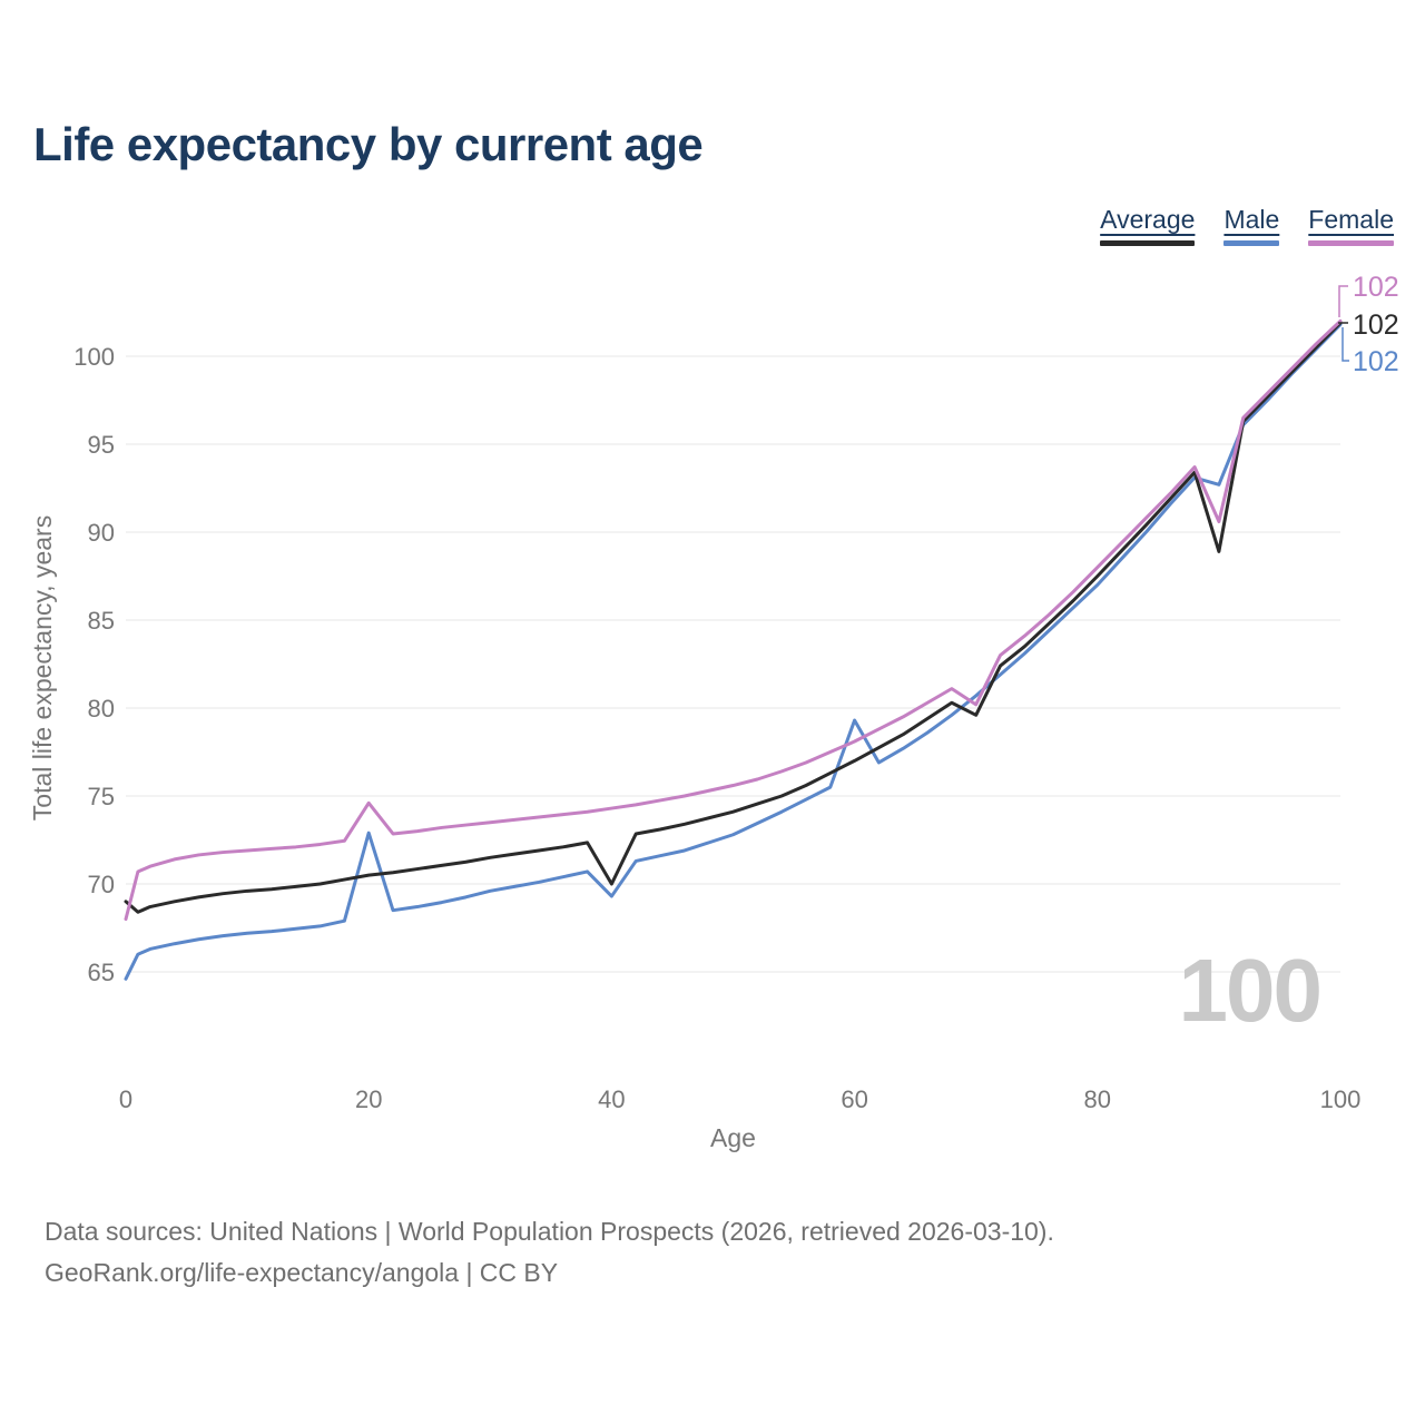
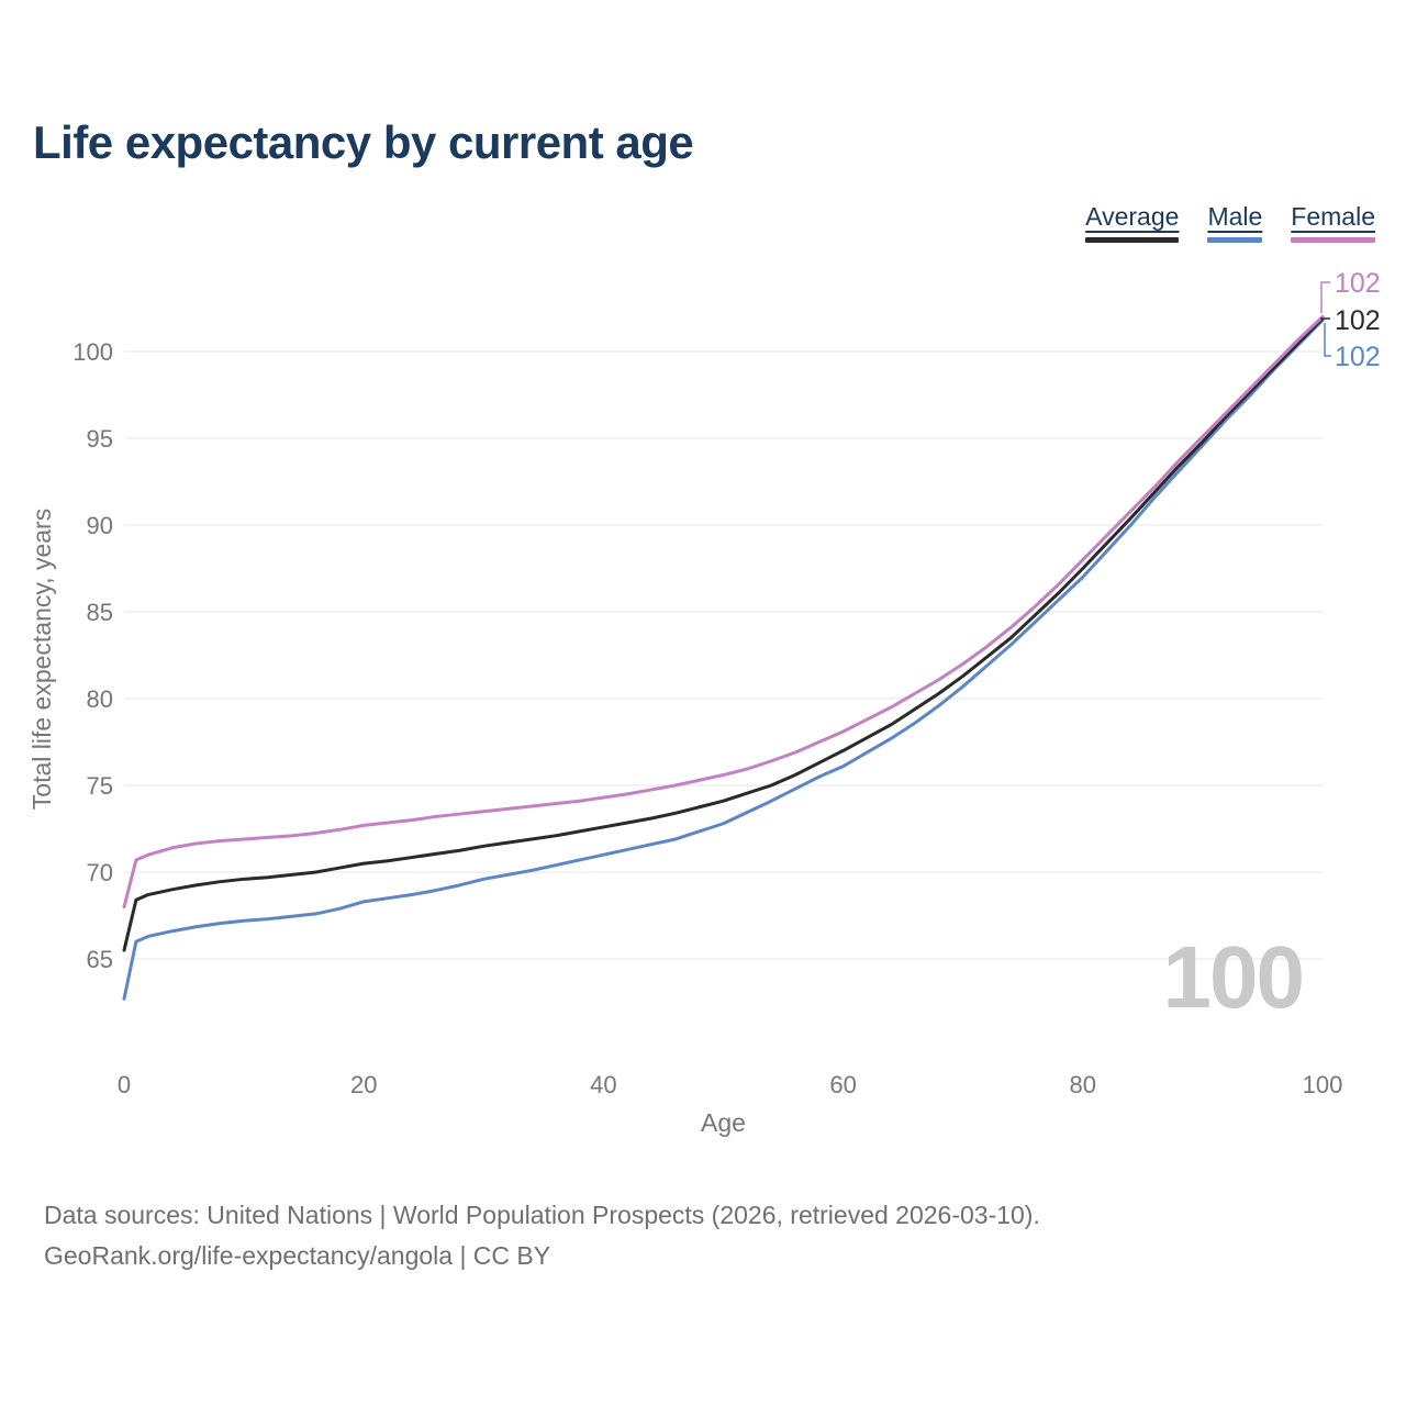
Average/0: 69.0 -> 65.5
Male/0: 64.6 -> 62.7
Male/20: 72.9 -> 68.3
Female/20: 74.6 -> 72.7
Average/40: 70.0 -> 72.6
Male/40: 69.3 -> 71.0
Male/60: 79.3 -> 76.1
Average/70: 79.6 -> 81.3
Female/70: 80.2 -> 82.0
Average/90: 88.9 -> 94.8
Male/90: 92.7 -> 94.6
Female/90: 90.6 -> 95.1
